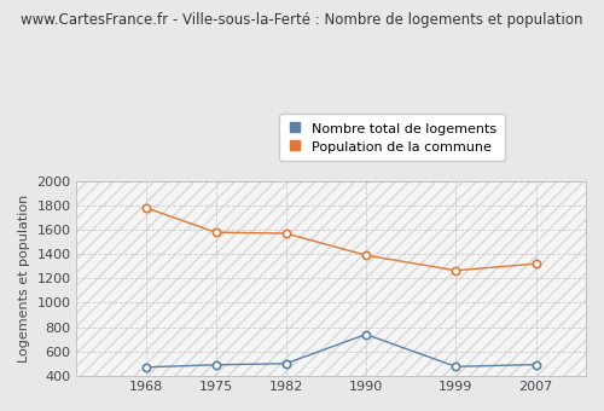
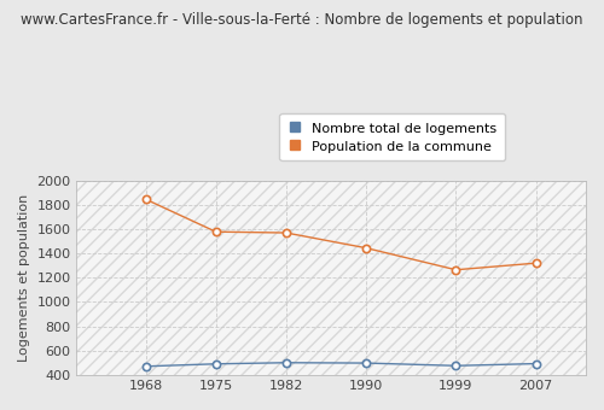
Population de la commune/1968: 1780 -> 1840
Nombre total de logements/1990: 740 -> 500
Population de la commune/1990: 1390 -> 1440
